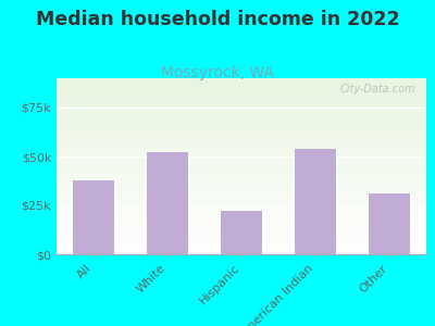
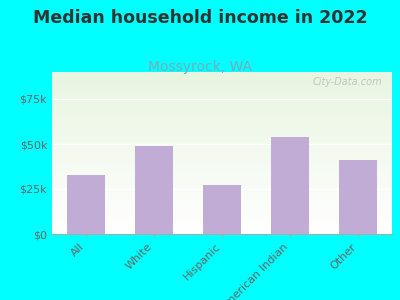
All: $38k -> $33k
White: $52k -> $49k
Hispanic: $22k -> $27k
Other: $31k -> $41k
